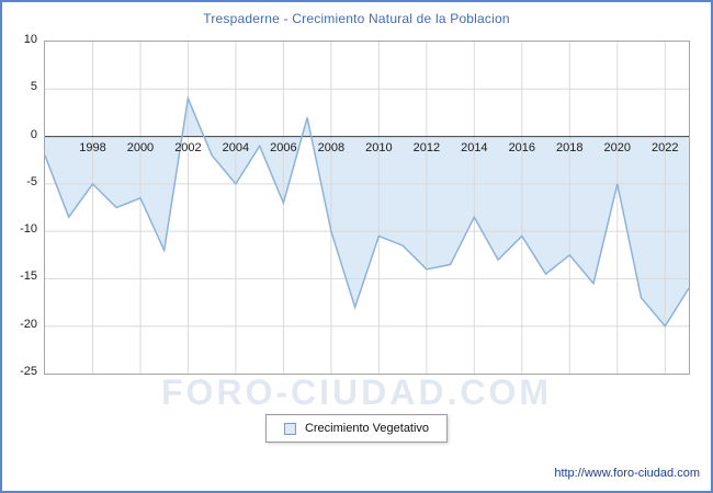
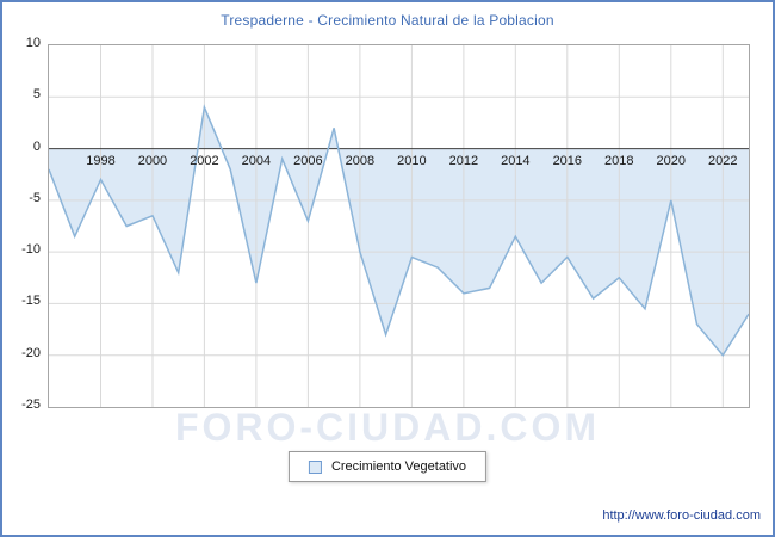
1998: -5 -> -3
2004: -5 -> -13
